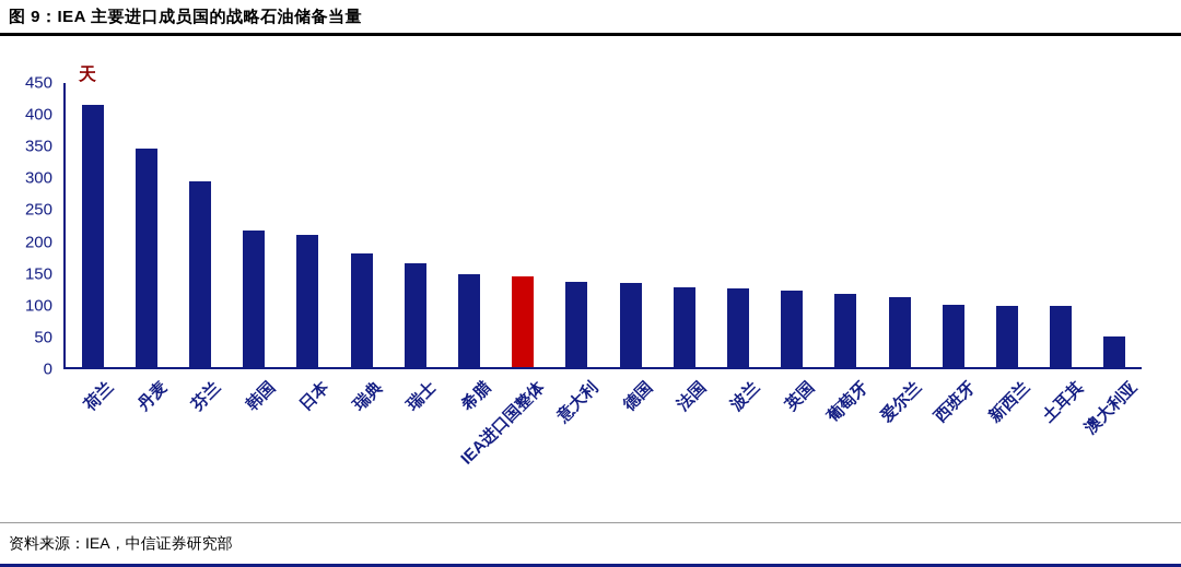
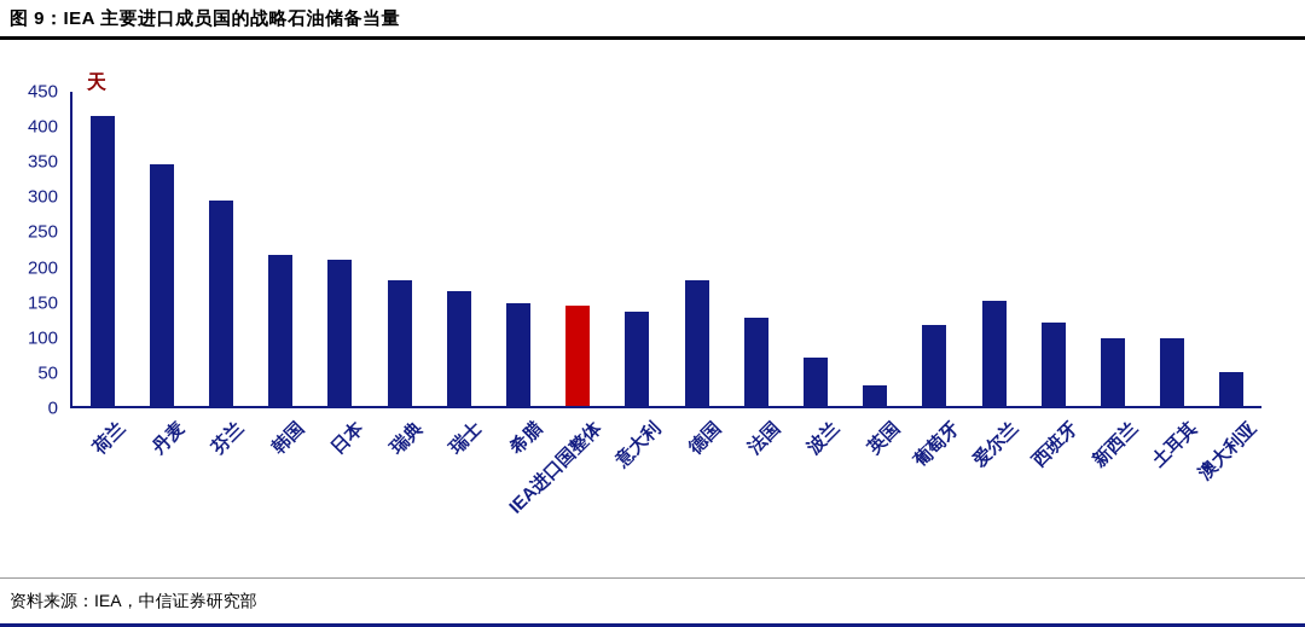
德国: 130 -> 180
波兰: 120 -> 70
英国: 120 -> 30
爱尔兰: 110 -> 150
西班牙: 100 -> 120
